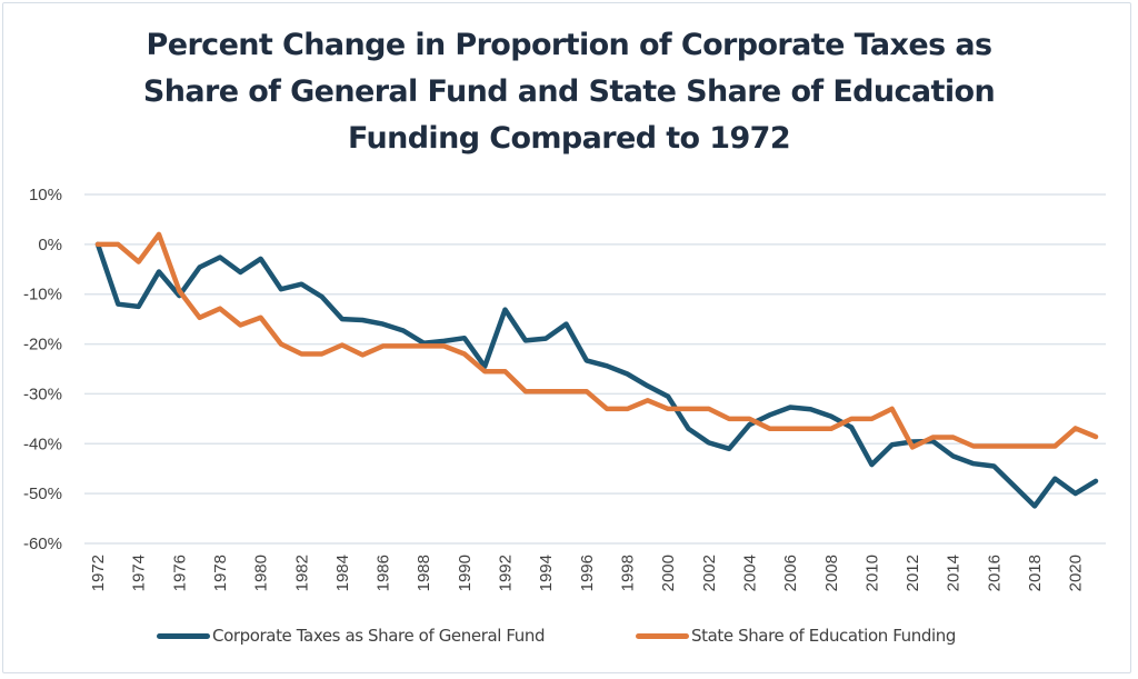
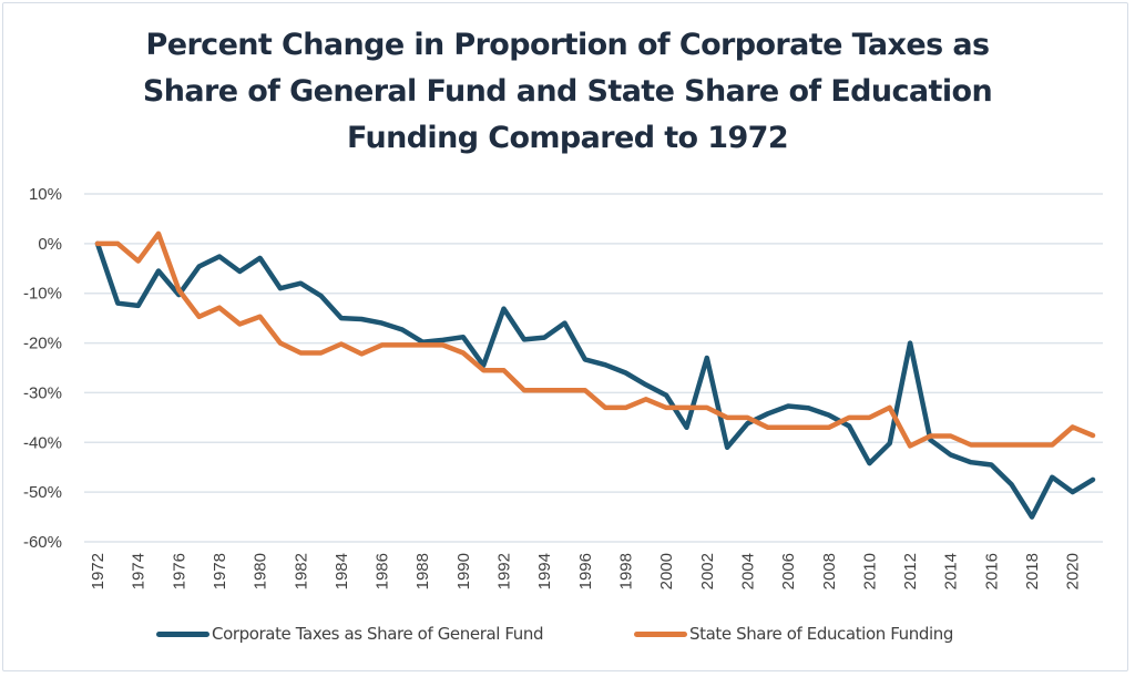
Corporate Taxes as Share of General Fund/2002: -40% -> -23%
Corporate Taxes as Share of General Fund/2012: -40% -> -20%
Corporate Taxes as Share of General Fund/2018: -52% -> -55%
